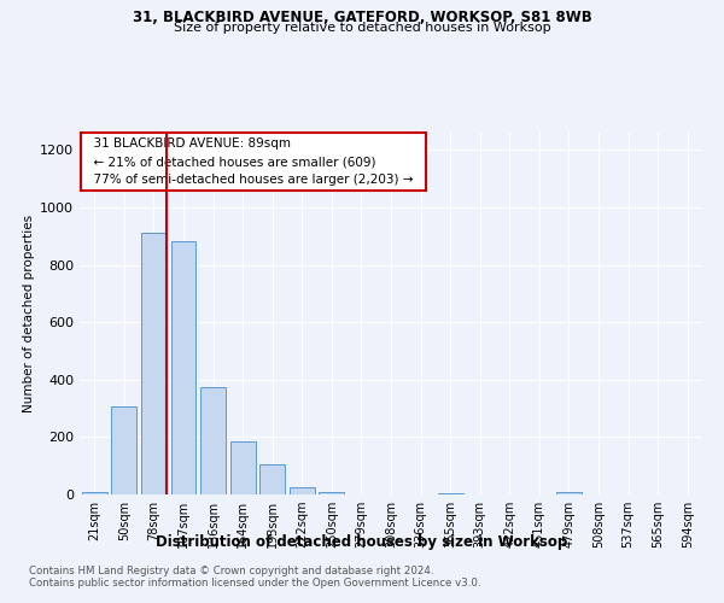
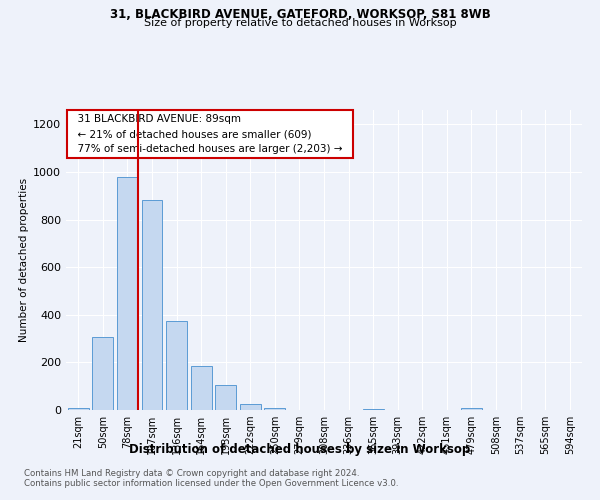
78sqm: 910 -> 980
